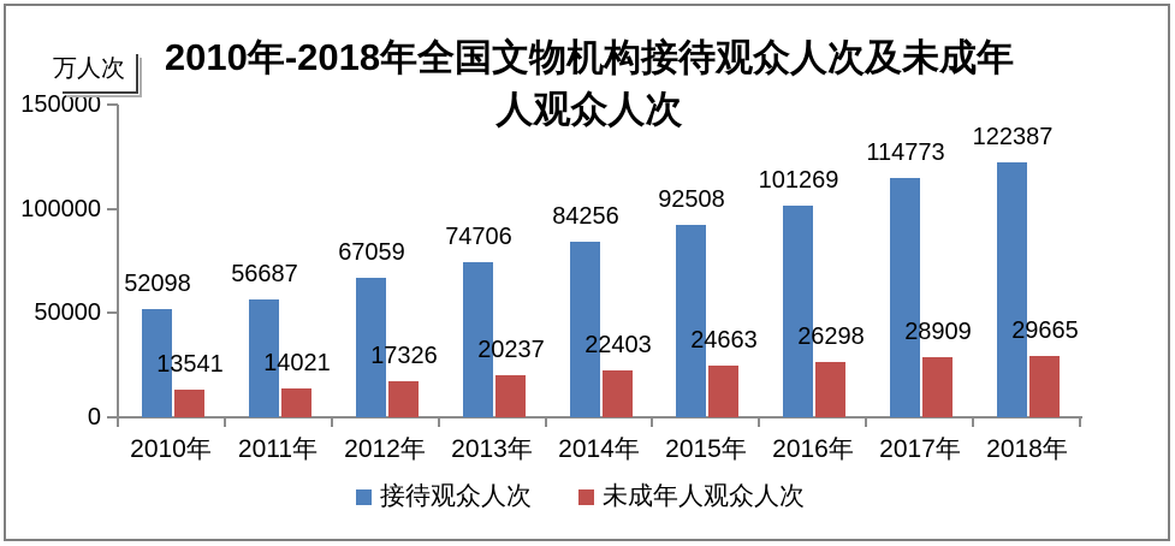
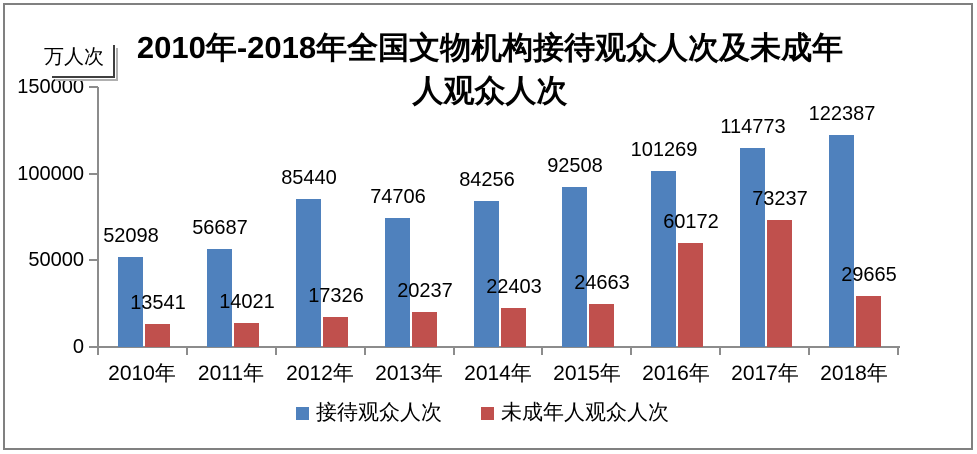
接待观众人次/2012年: 67059 -> 85440
未成年人观众人次/2016年: 26298 -> 60172
未成年人观众人次/2017年: 28909 -> 73237
